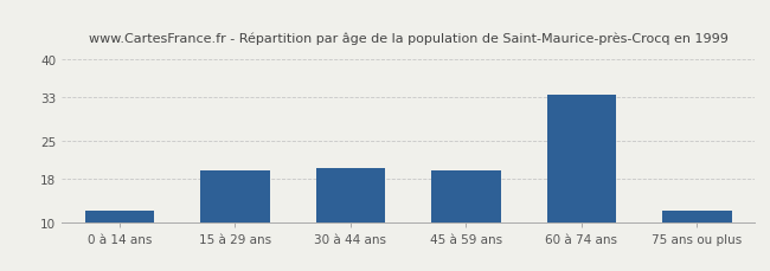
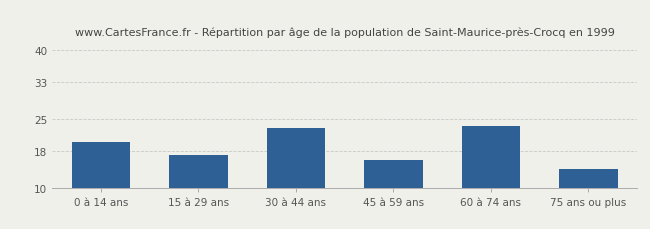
0 à 14 ans: 12.0 -> 20.0
15 à 29 ans: 19.5 -> 17.0
30 à 44 ans: 20.0 -> 23.0
45 à 59 ans: 19.5 -> 16.0
60 à 74 ans: 33.5 -> 23.5
75 ans ou plus: 12.0 -> 14.0
